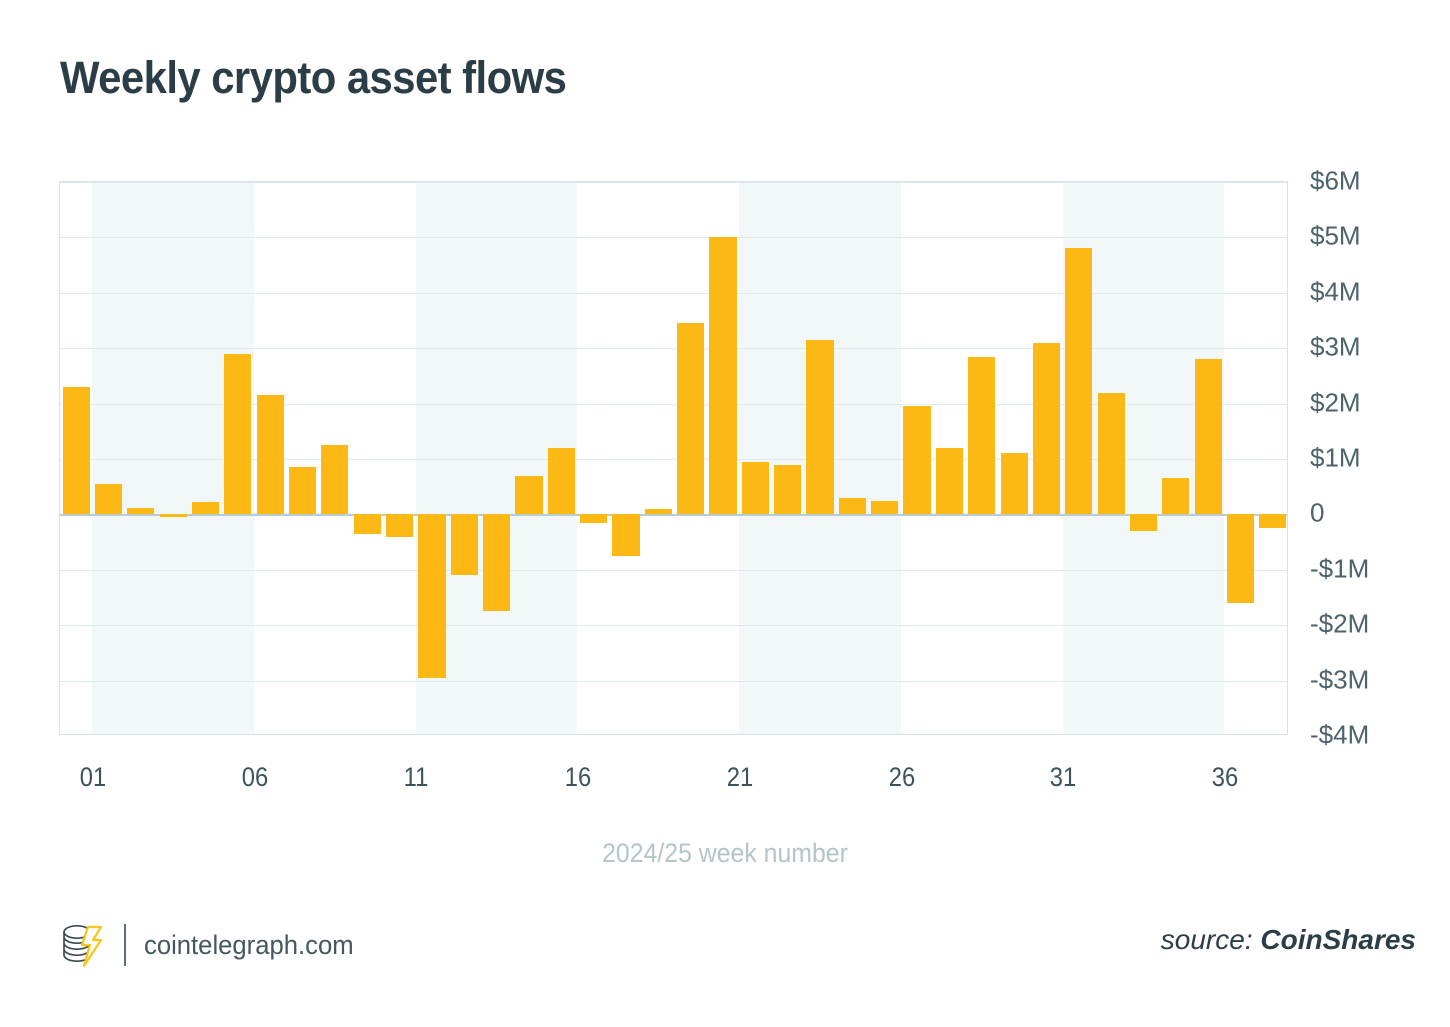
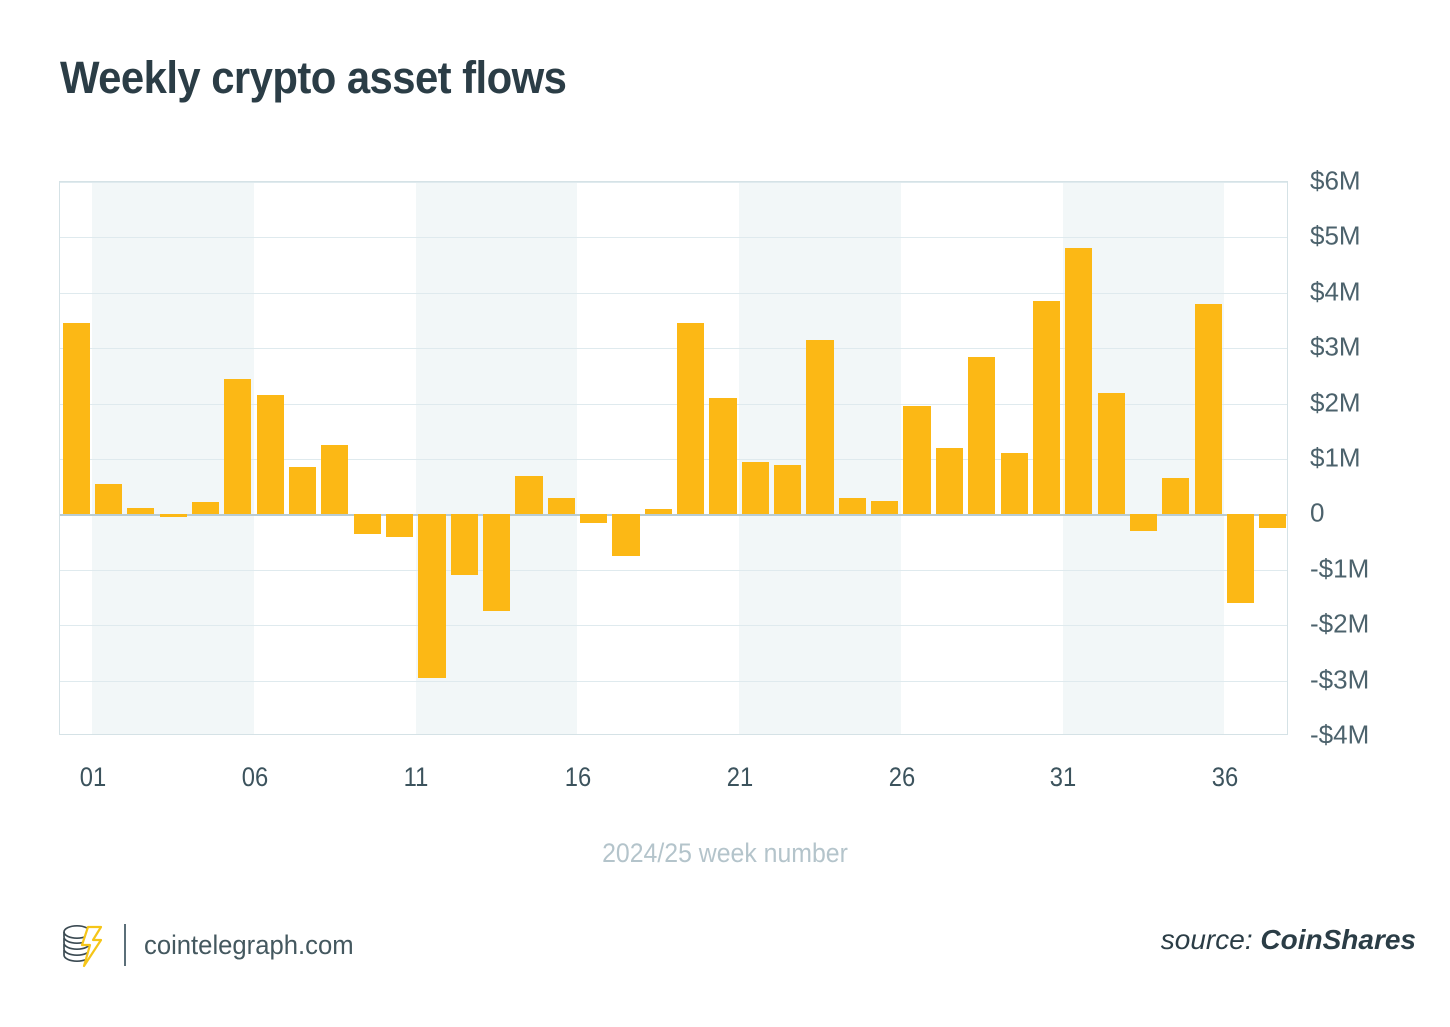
01: $2.3M -> $3.5M
06: $2.9M -> $2.5M
16: $1.2M -> $0.3M
21: $5.0M -> $2.1M
31: $3.1M -> $3.9M
36: $2.8M -> $3.8M
